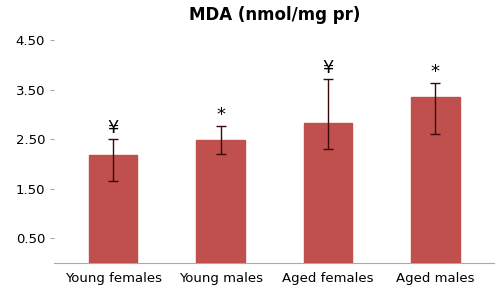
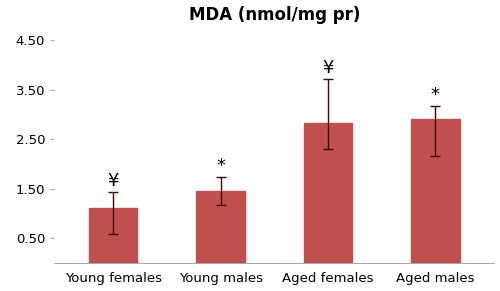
Young females: 2.18 -> 1.10
Young males: 2.48 -> 1.45
Aged males: 3.35 -> 2.90
